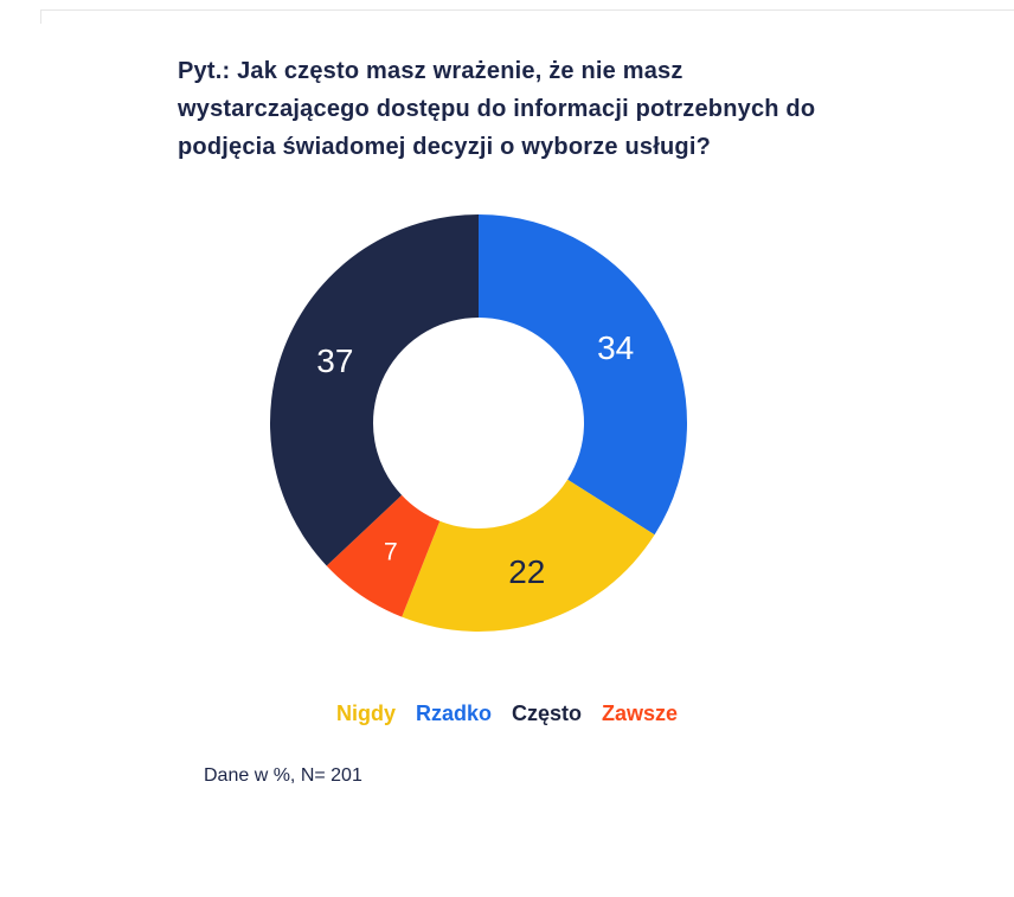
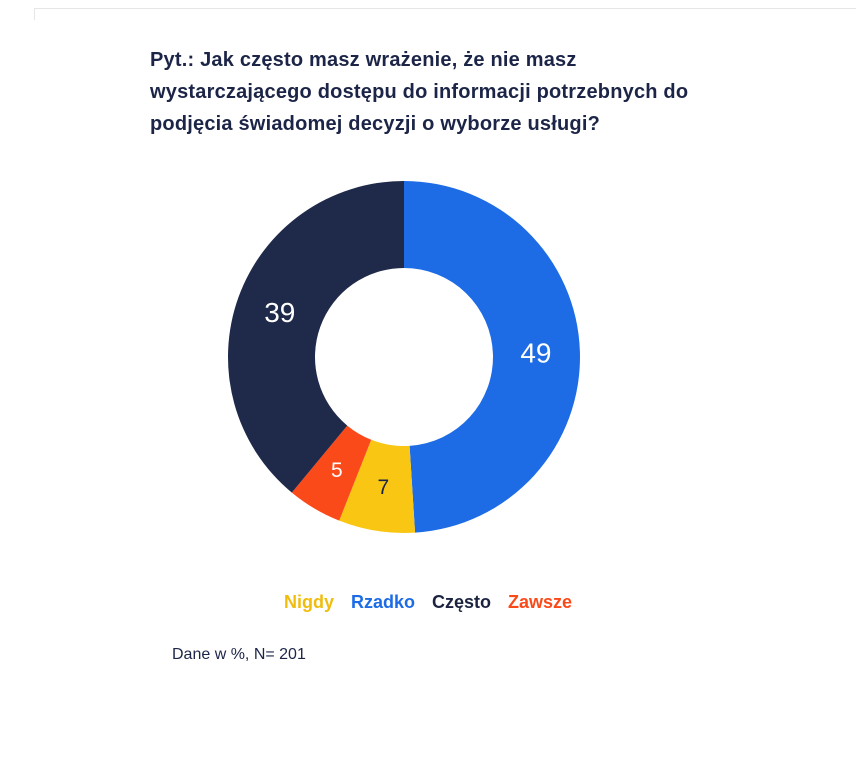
Rzadko: 34 -> 49
Nigdy: 22 -> 7
Zawsze: 7 -> 5
Często: 37 -> 39
